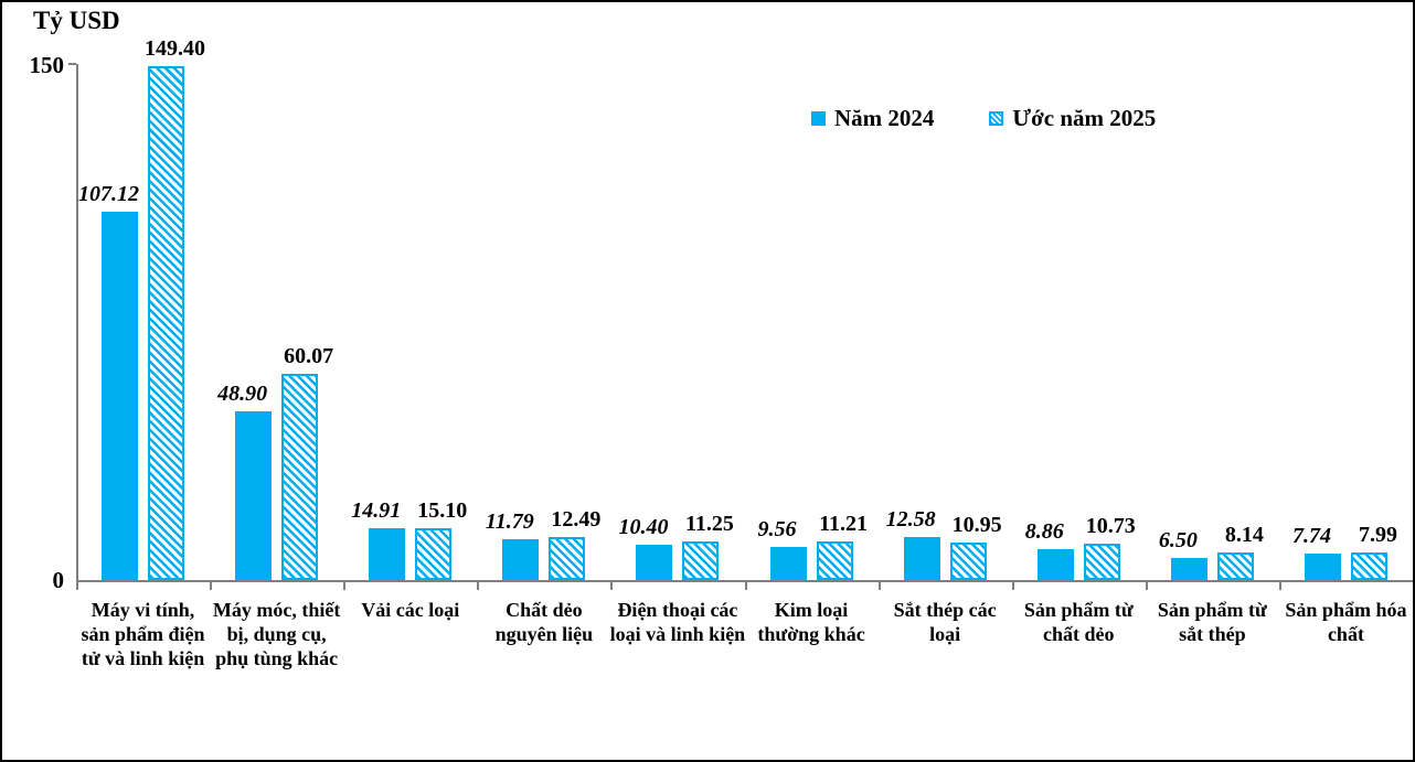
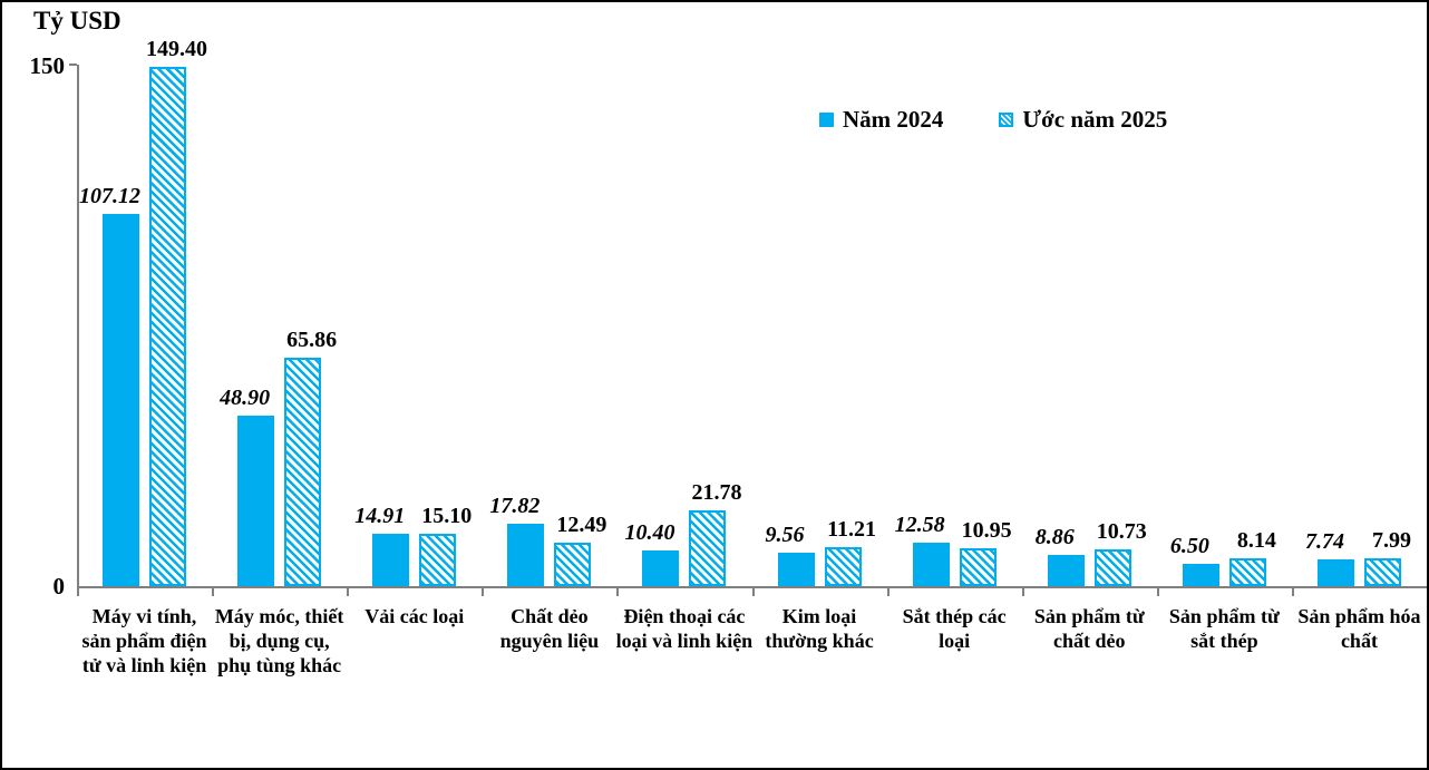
Ước năm 2025/Máy móc, thiết bị, dụng cụ, phụ tùng khác: 60.07 -> 65.86
Năm 2024/Chất dẻo nguyên liệu: 11.79 -> 17.82
Ước năm 2025/Điện thoại các loại và linh kiện: 11.25 -> 21.78
